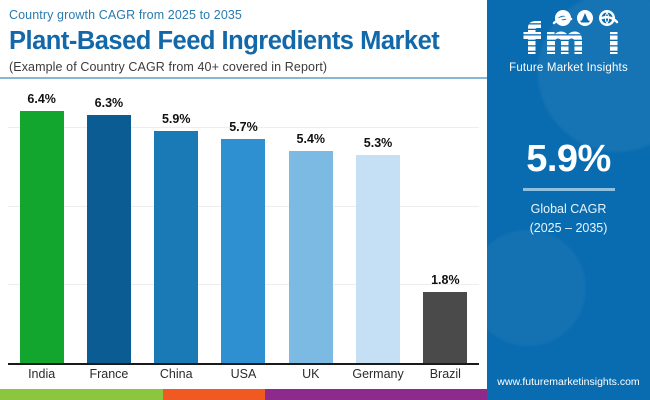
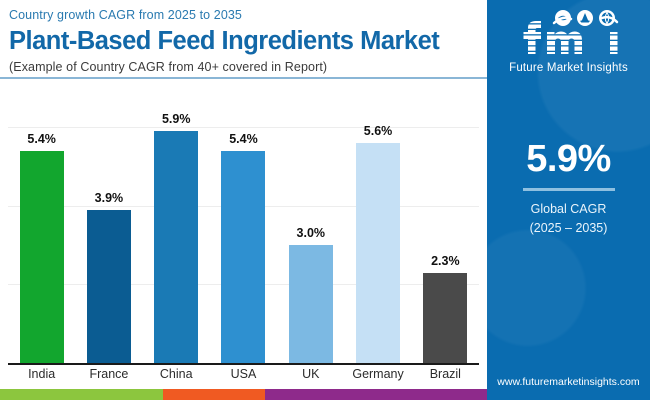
India: 6.4% -> 5.4%
France: 6.3% -> 3.9%
USA: 5.7% -> 5.4%
UK: 5.4% -> 3.0%
Germany: 5.3% -> 5.6%
Brazil: 1.8% -> 2.3%
